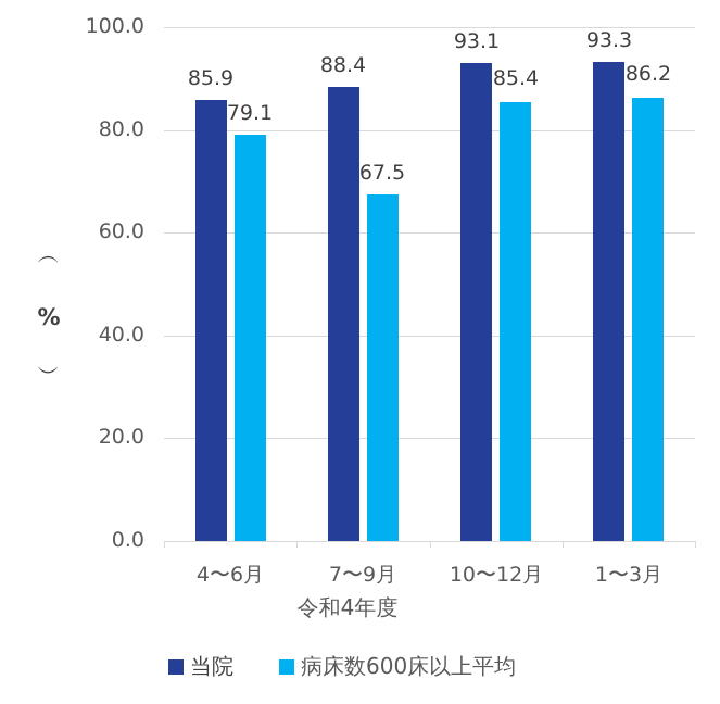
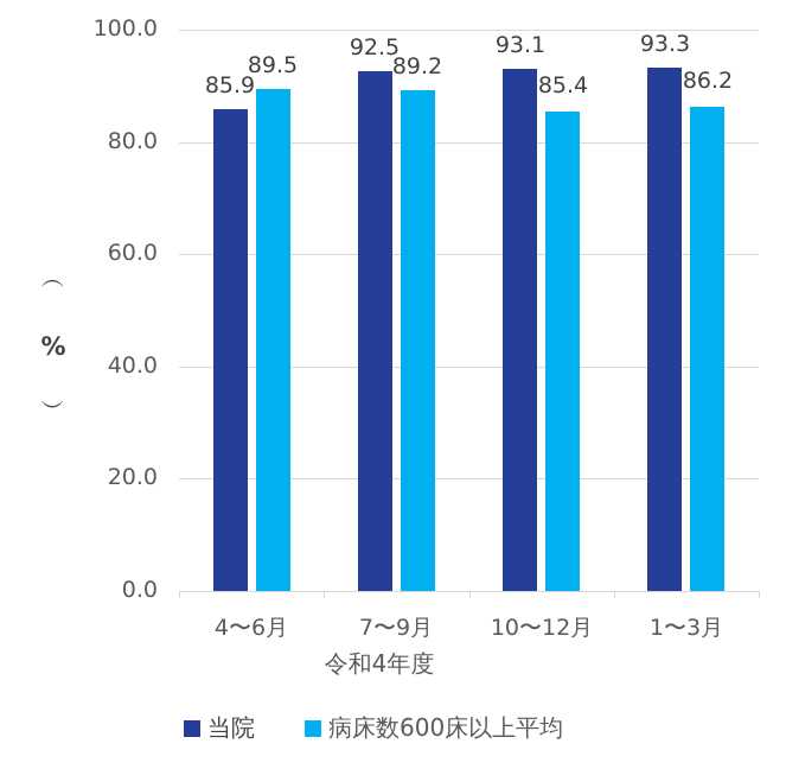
病床数600床以上平均/4〜6月: 79.1 -> 89.5
当院/7〜9月: 88.4 -> 92.5
病床数600床以上平均/7〜9月: 67.5 -> 89.2
